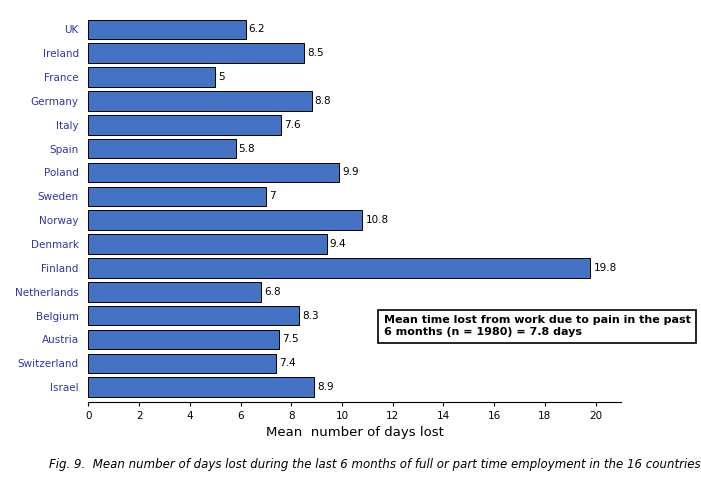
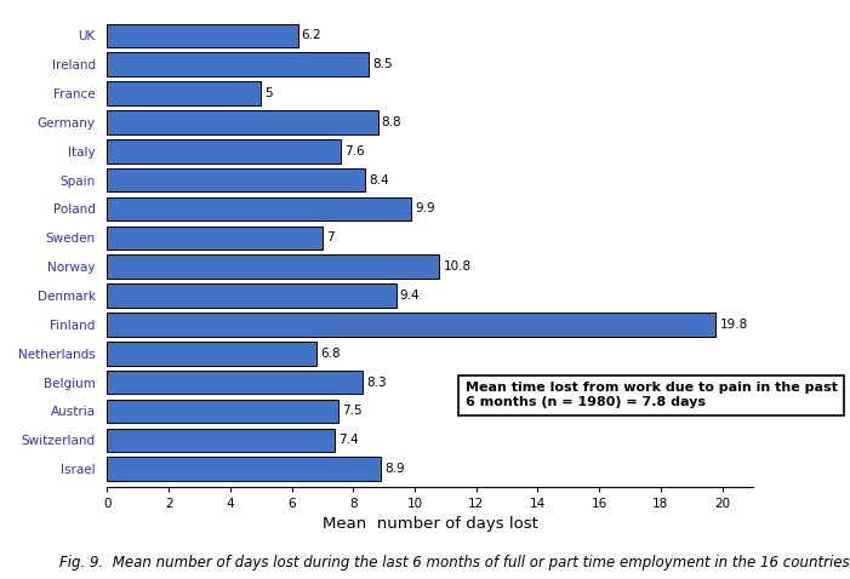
Spain: 5.8 -> 8.4
